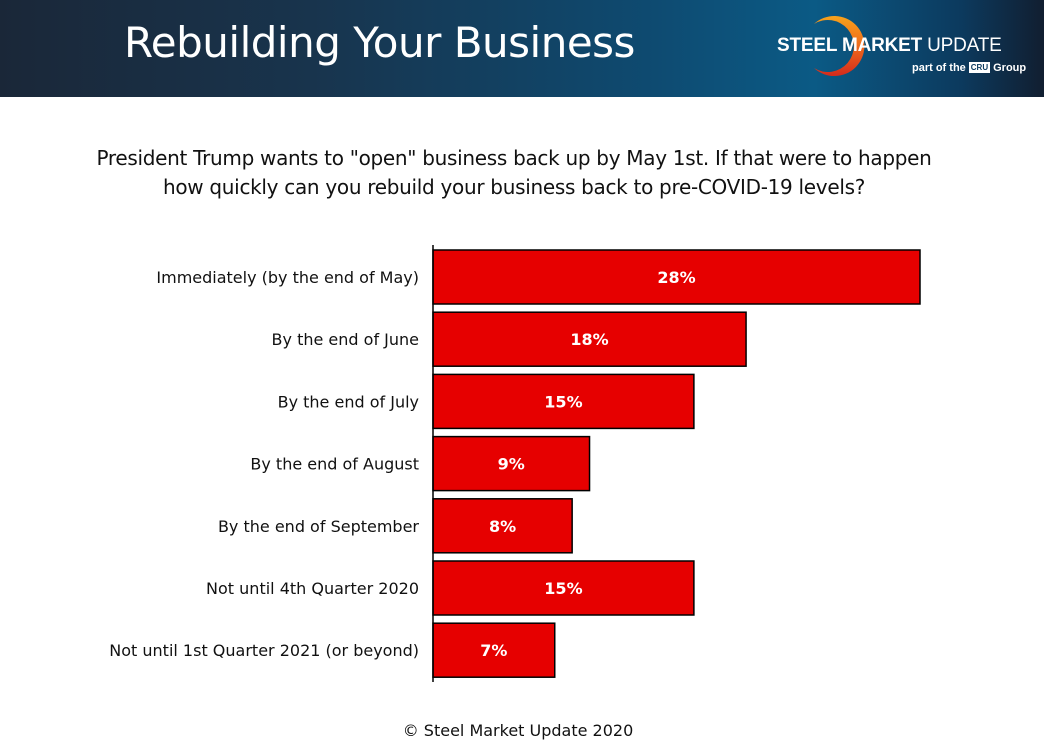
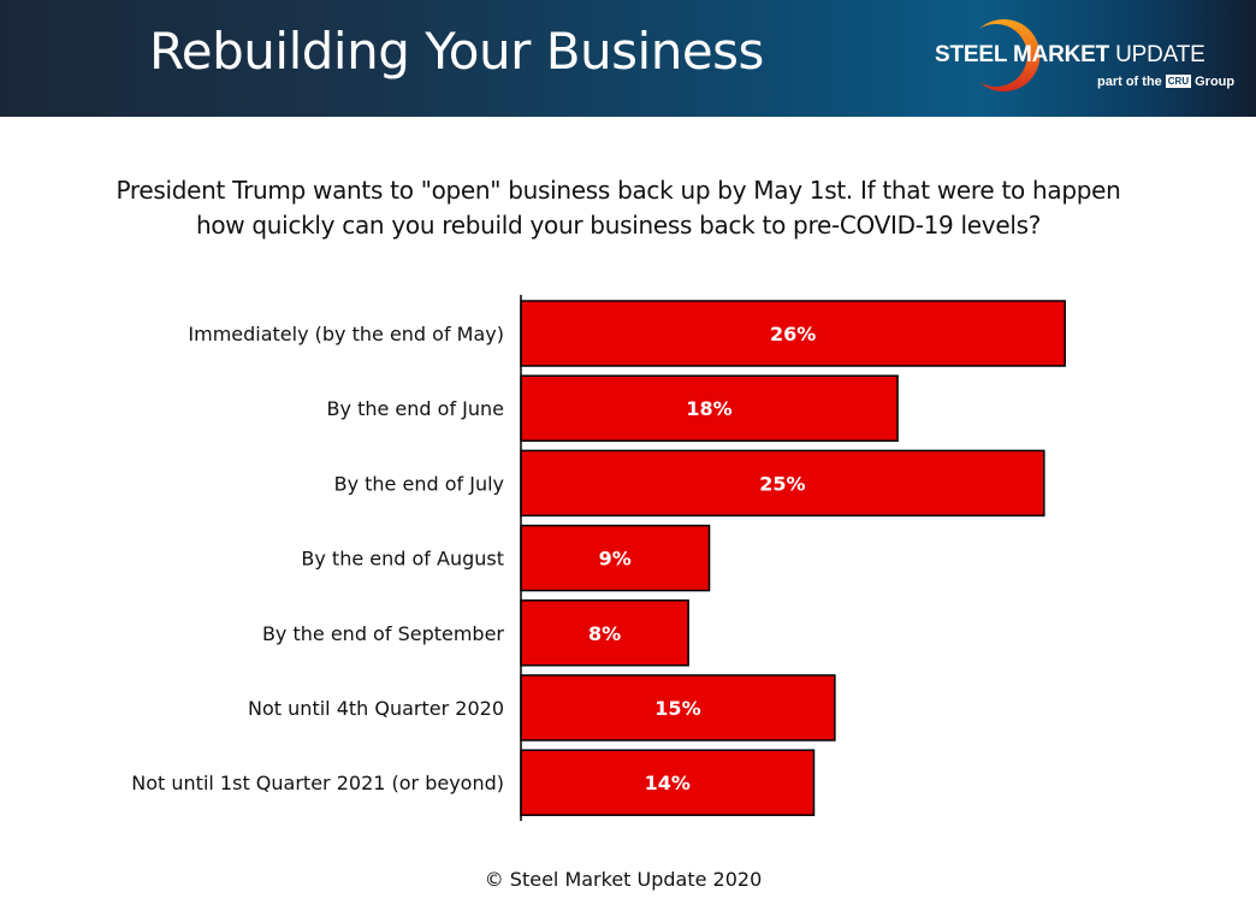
Immediately (by the end of May): 28% -> 26%
By the end of July: 15% -> 25%
Not until 1st Quarter 2021 (or beyond): 7% -> 14%
